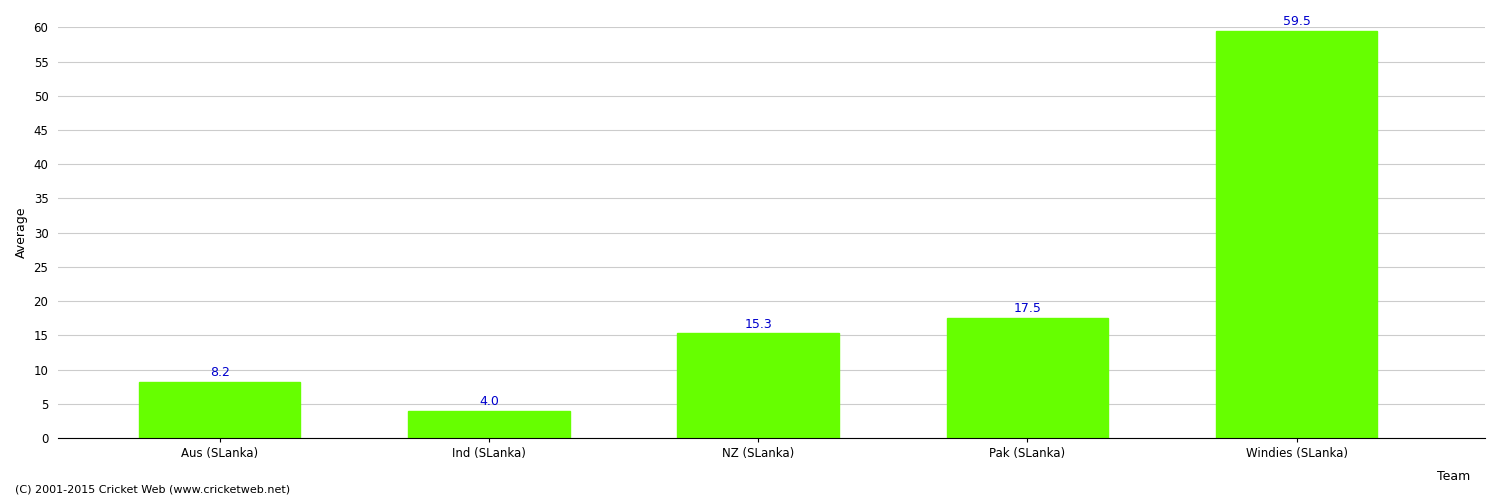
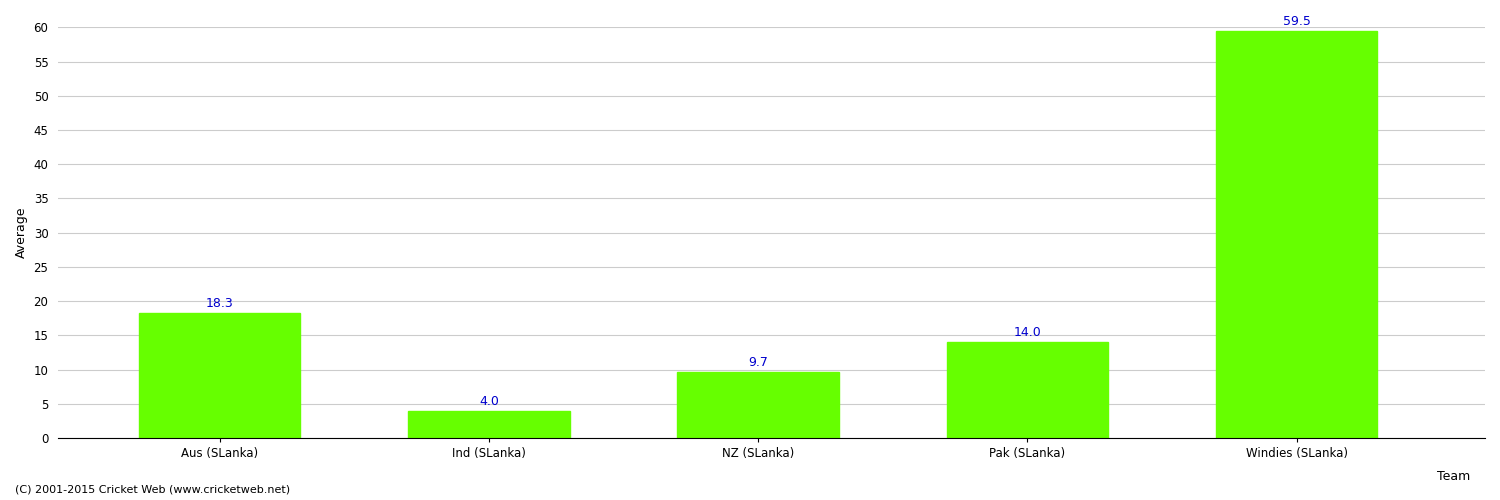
Aus (SLanka): 8.2 -> 18.3
NZ (SLanka): 15.3 -> 9.7
Pak (SLanka): 17.5 -> 14.0
